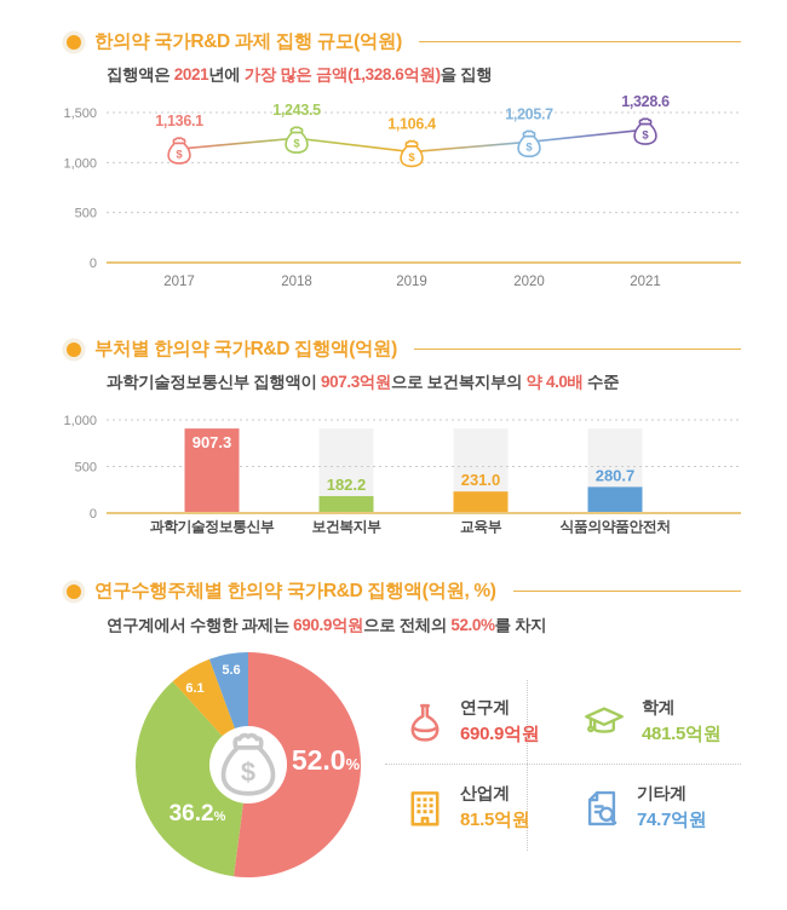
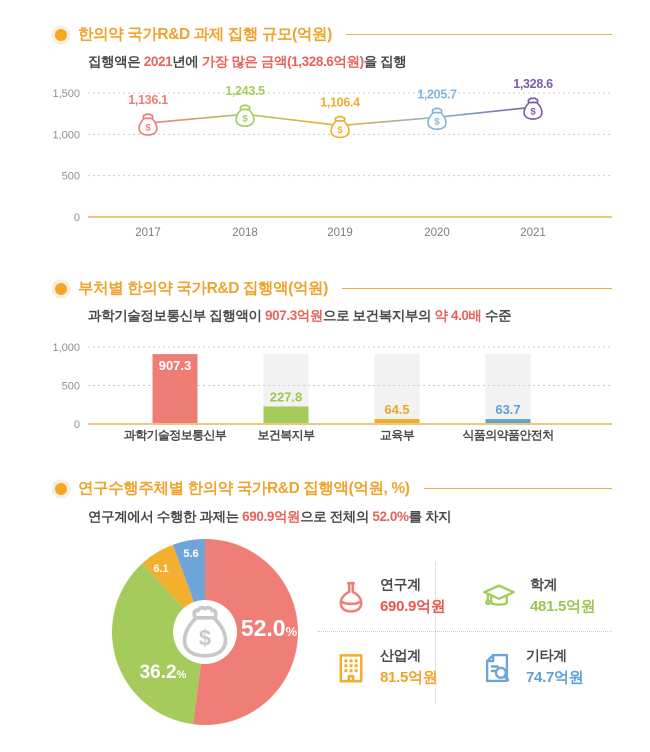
부처별 한의약 국가R&D 집행액(억원)/보건복지부: 182.2 -> 227.8
부처별 한의약 국가R&D 집행액(억원)/교육부: 231.0 -> 64.5
부처별 한의약 국가R&D 집행액(억원)/식품의약품안전처: 280.7 -> 63.7
